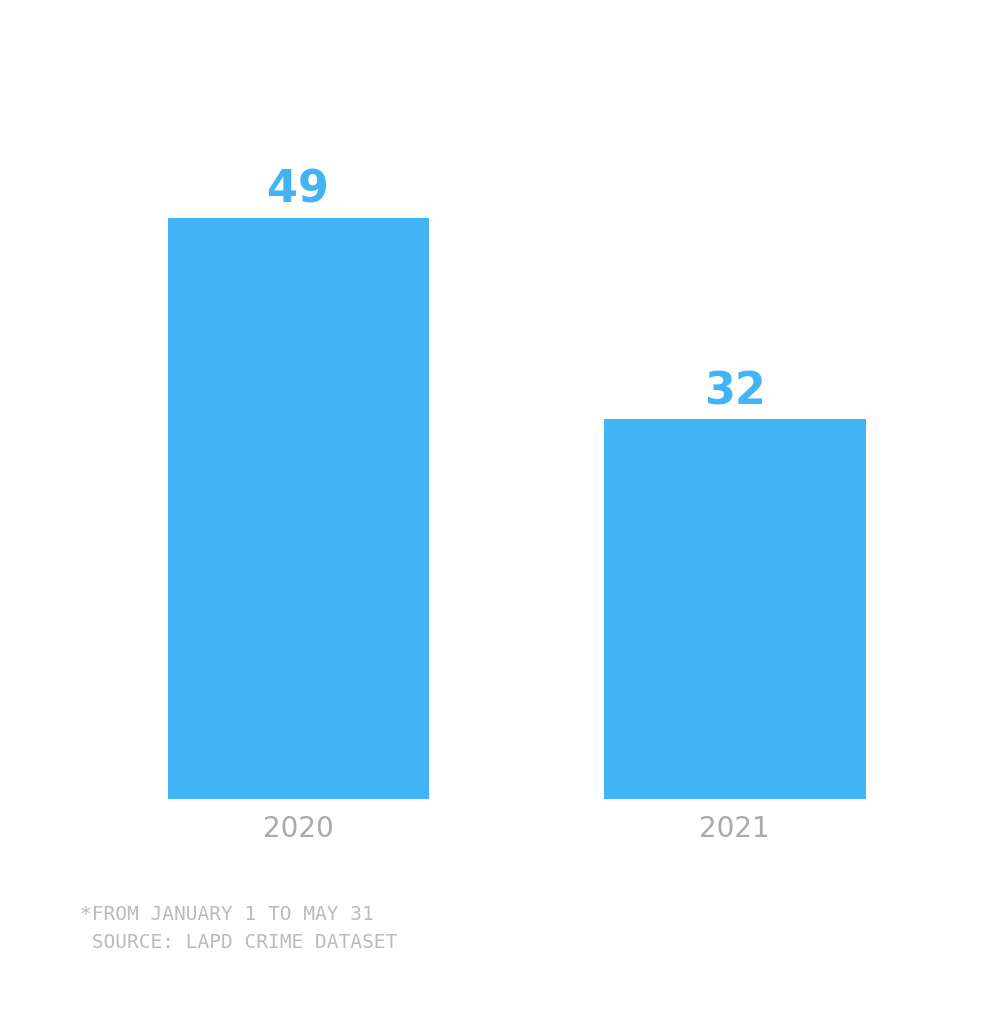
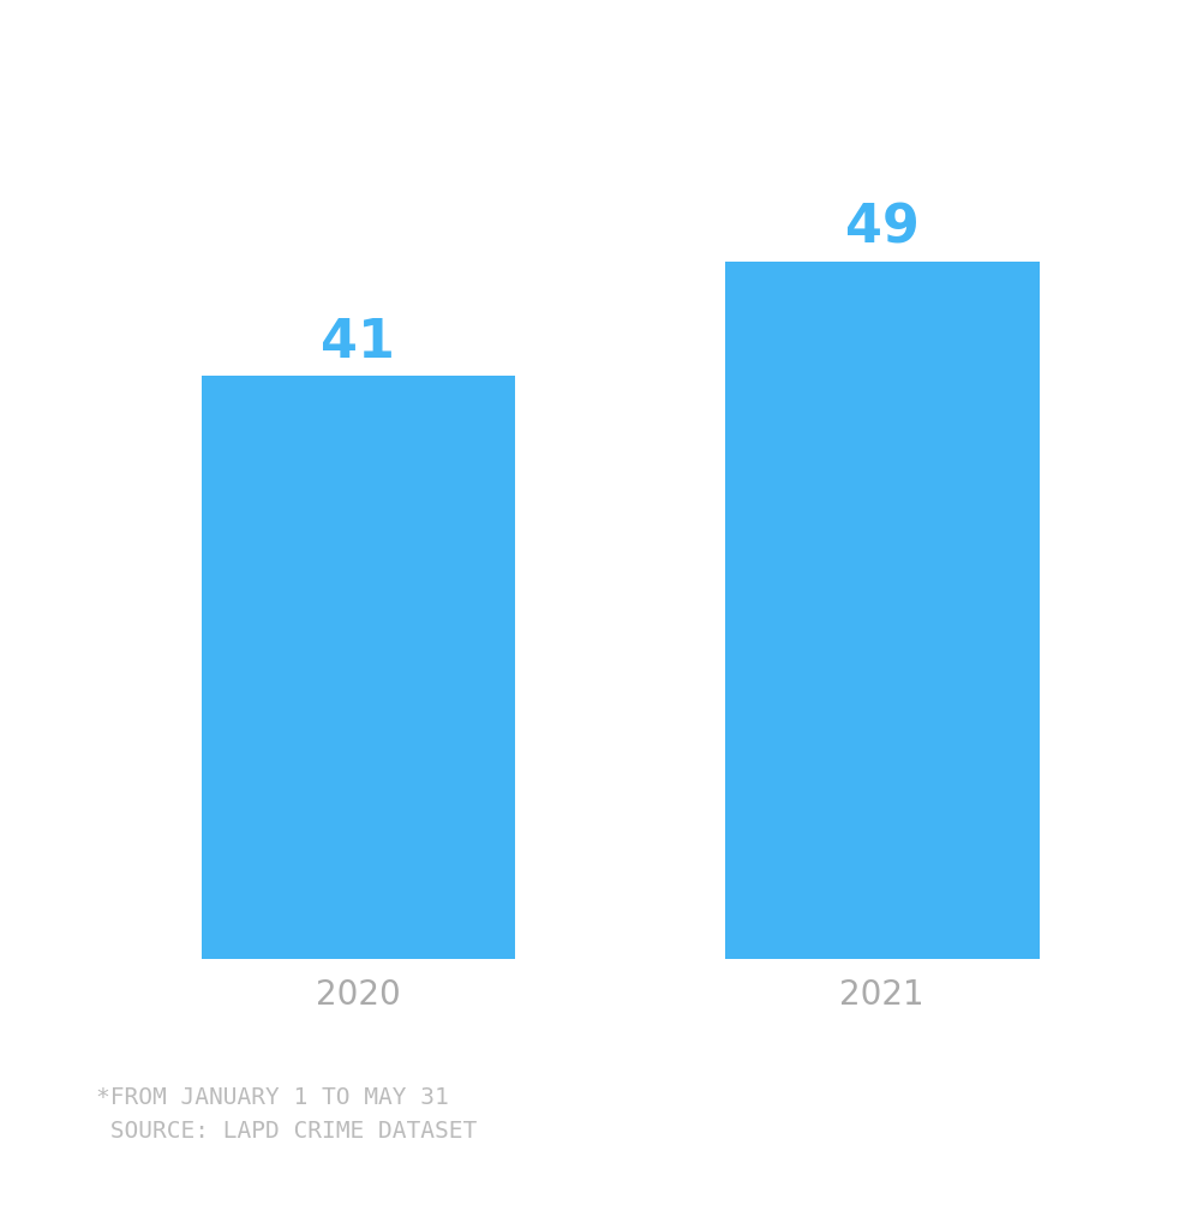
2020: 49 -> 41
2021: 32 -> 49
